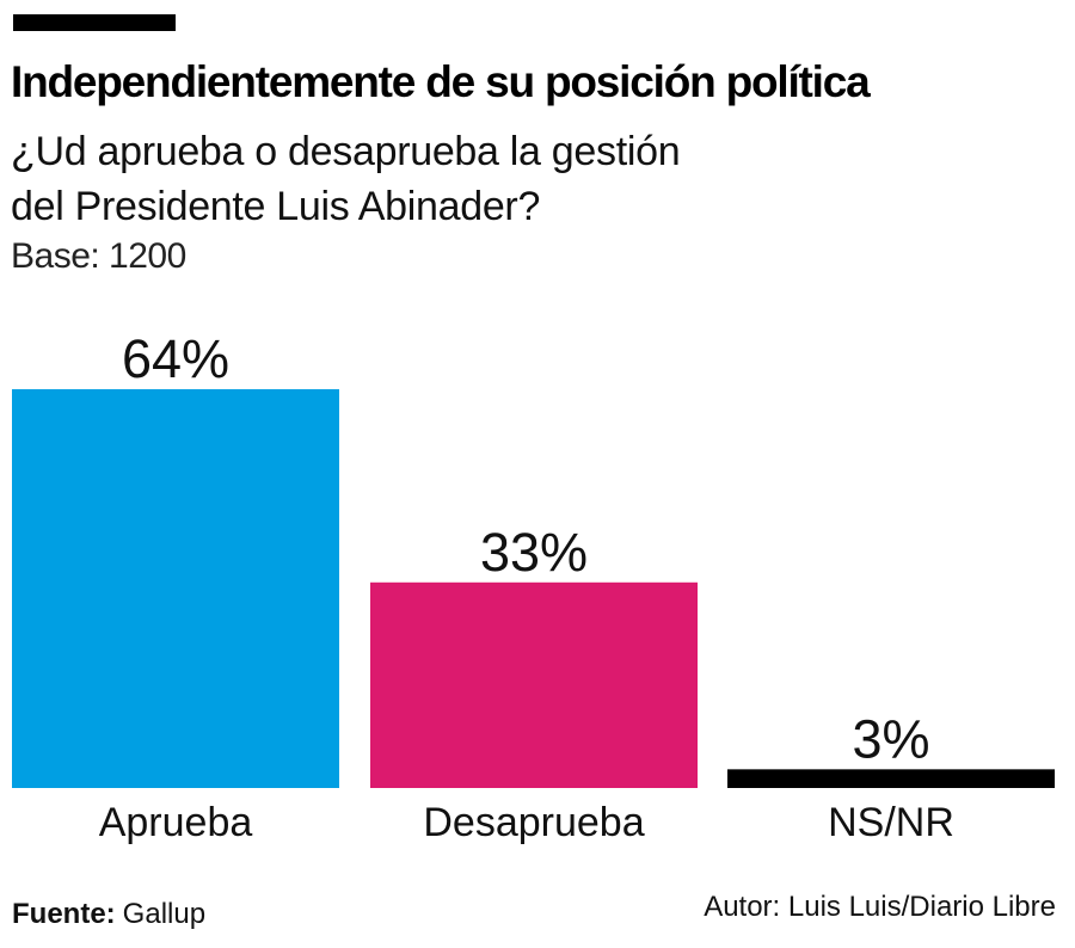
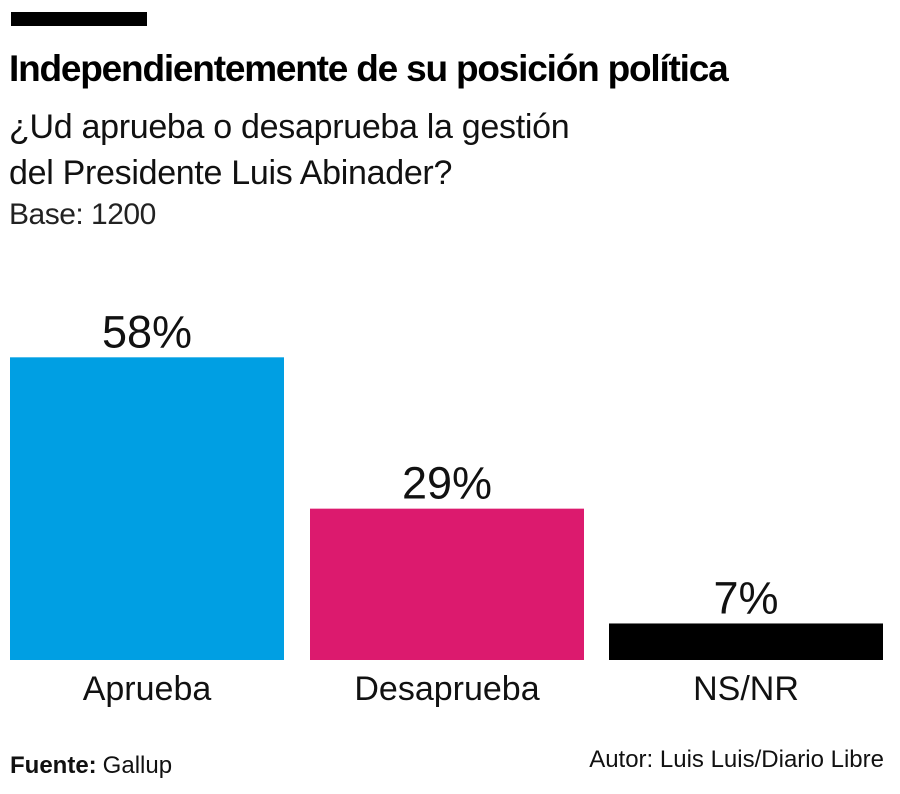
Aprueba: 64% -> 58%
Desaprueba: 33% -> 29%
NS/NR: 3% -> 7%
